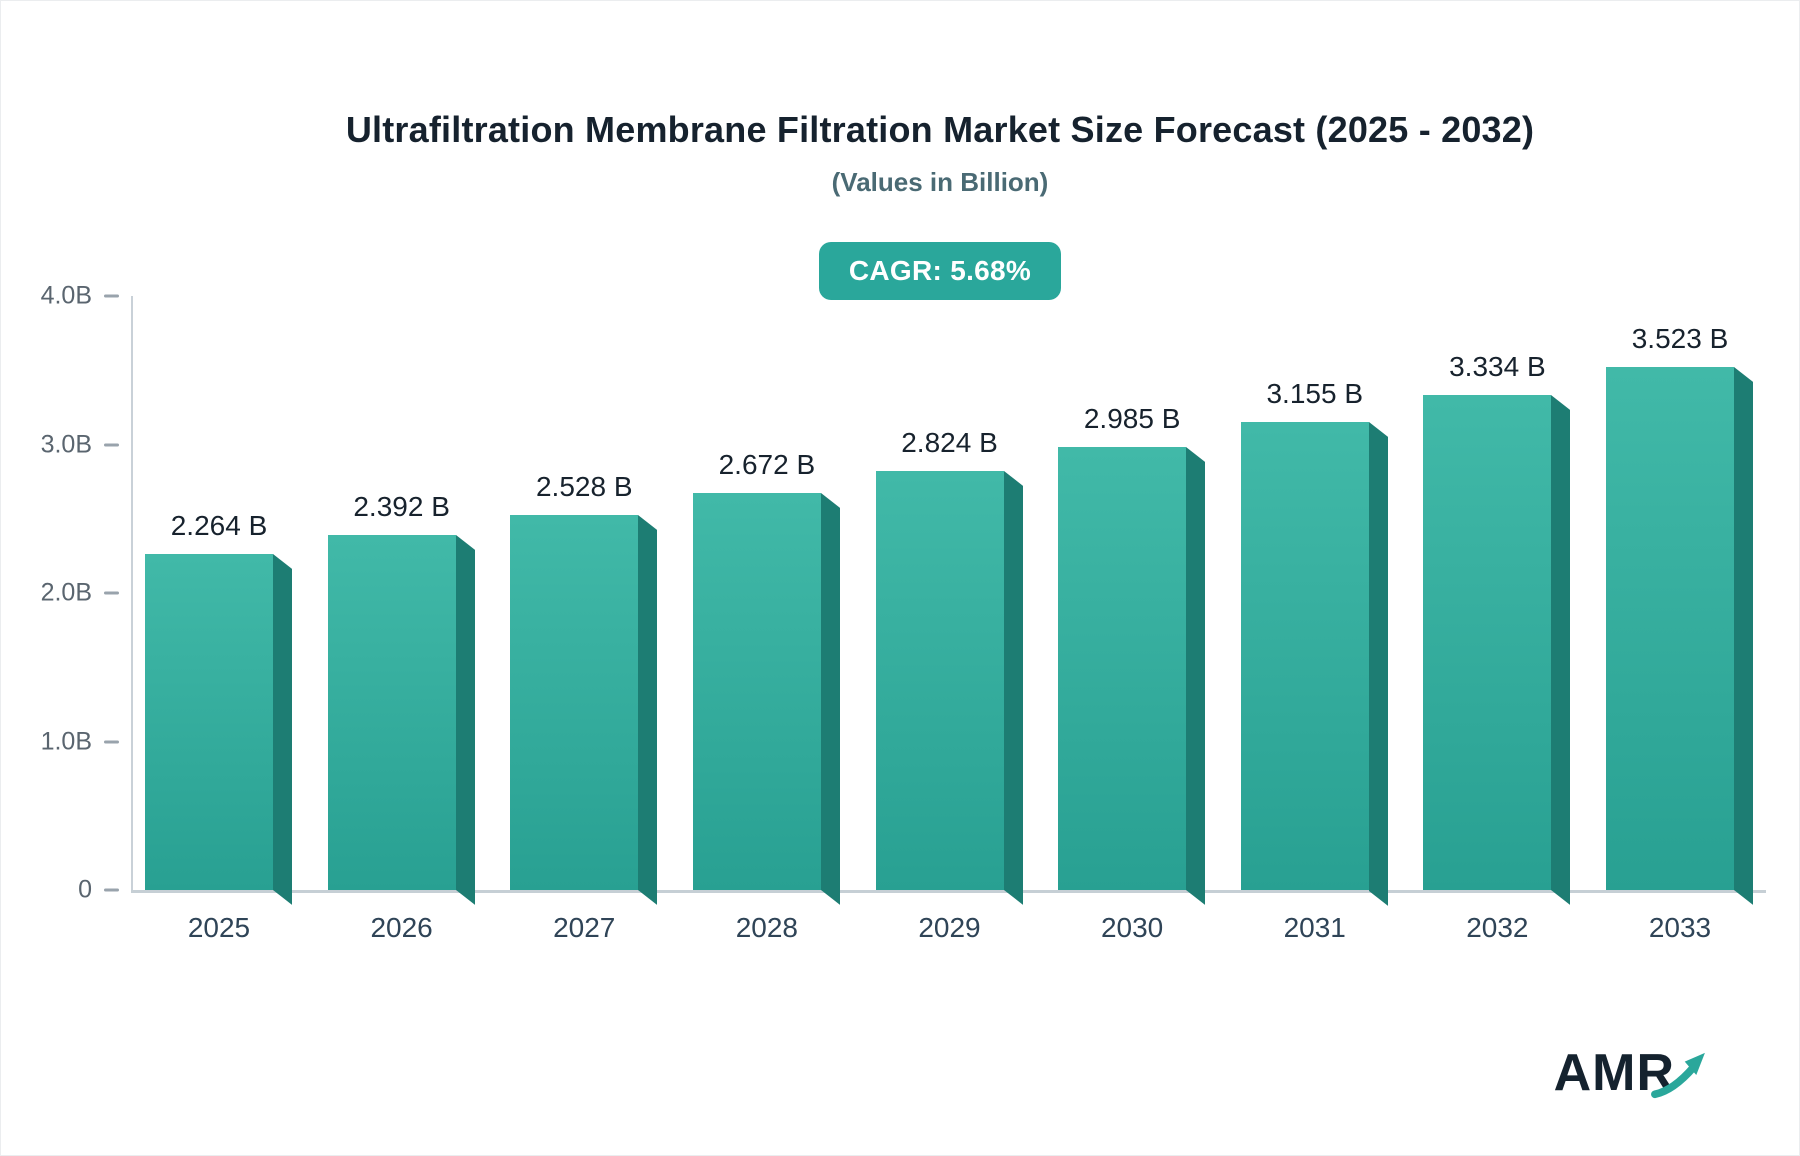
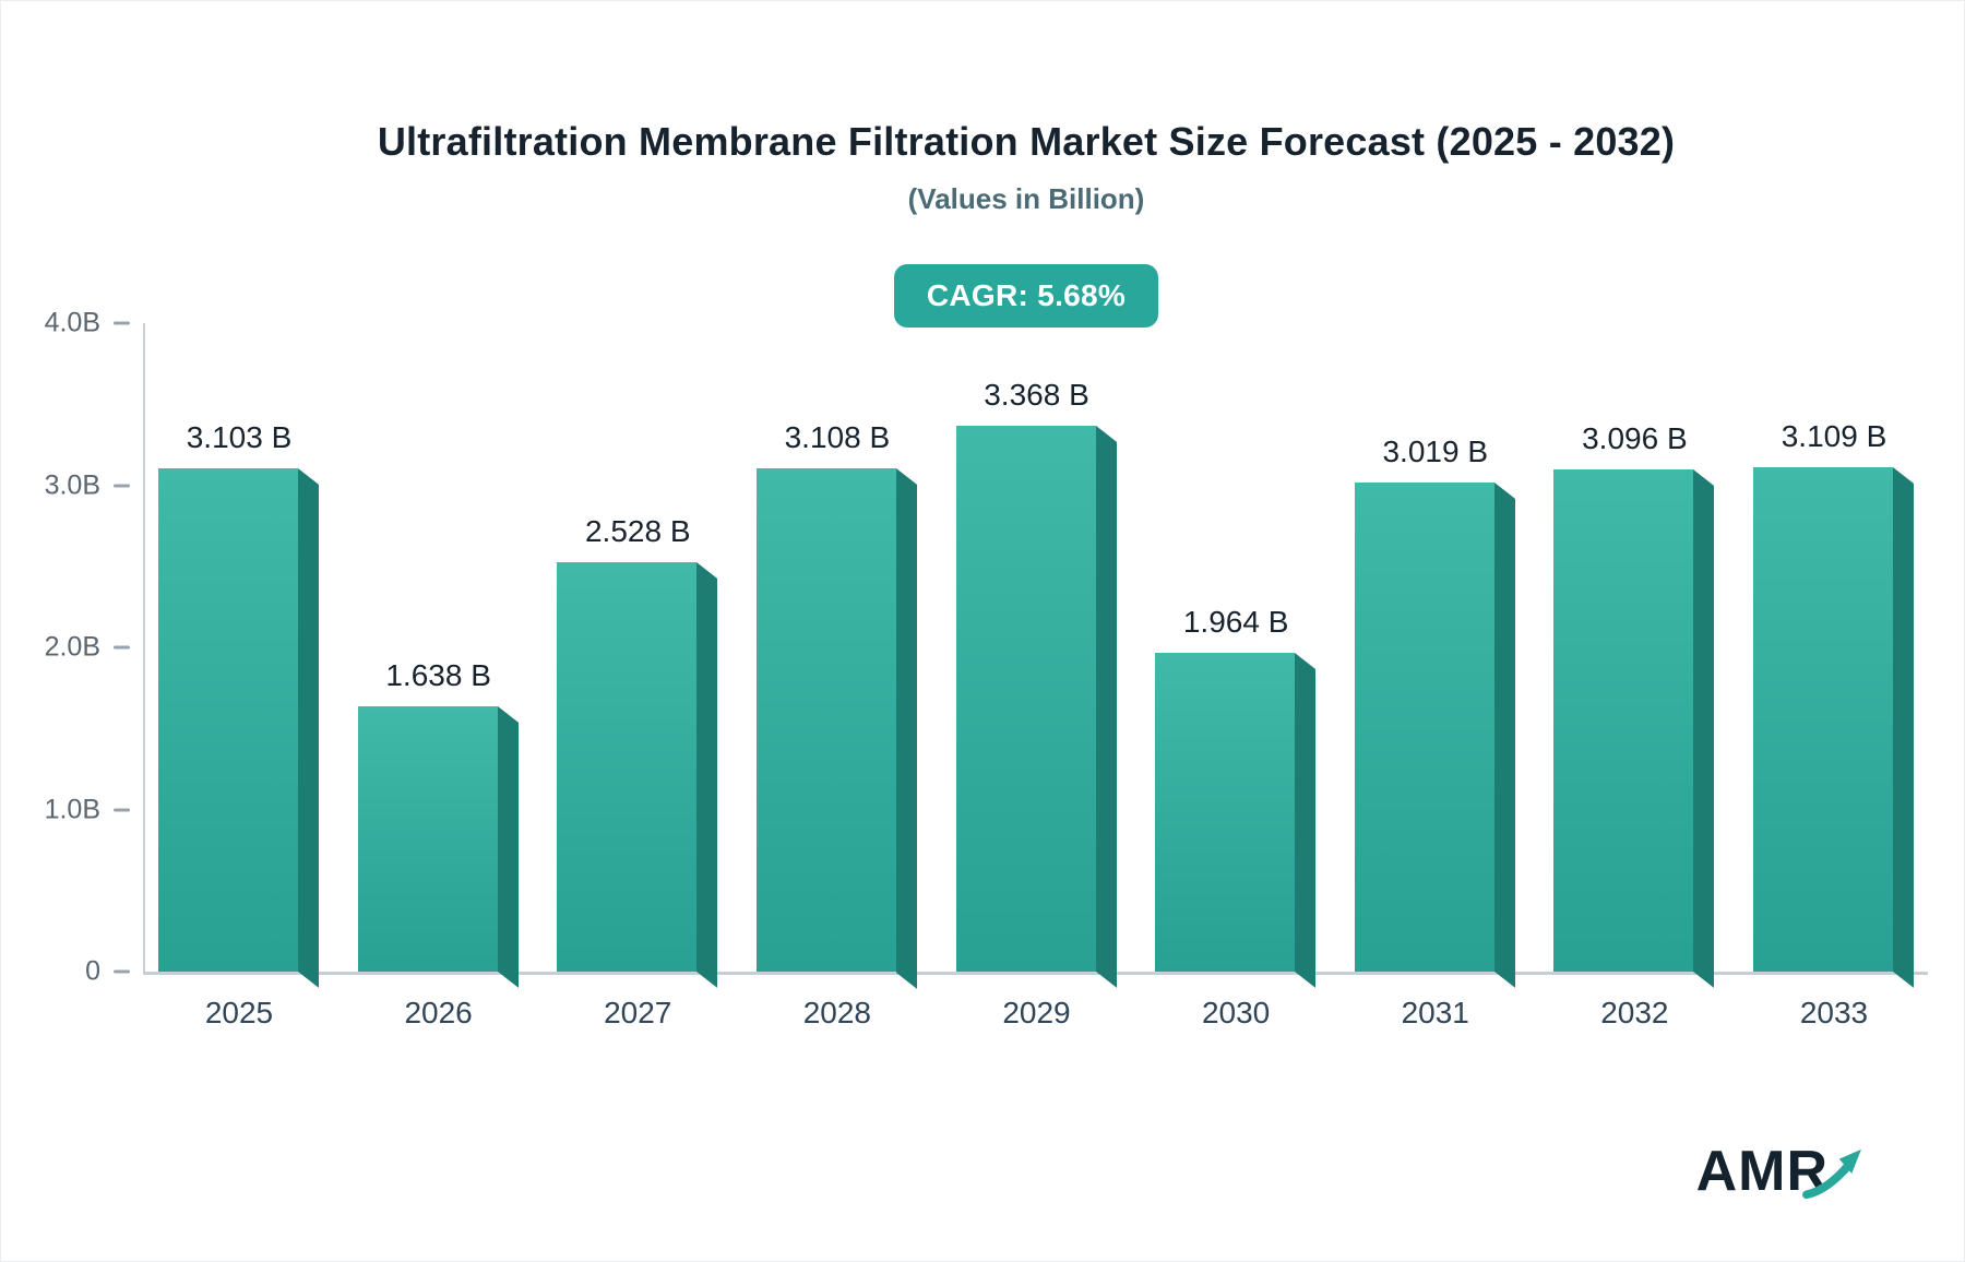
2025: 2.264 -> 3.103
2026: 2.392 -> 1.638
2028: 2.672 -> 3.108
2029: 2.824 -> 3.368
2030: 2.985 -> 1.964
2031: 3.155 -> 3.019
2032: 3.334 -> 3.096
2033: 3.523 -> 3.109
